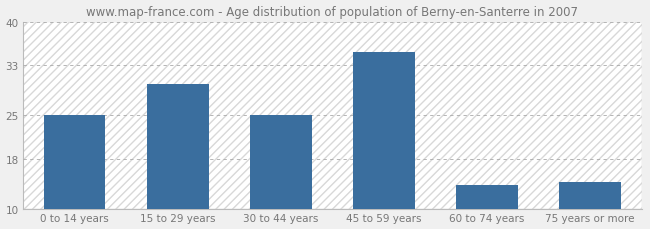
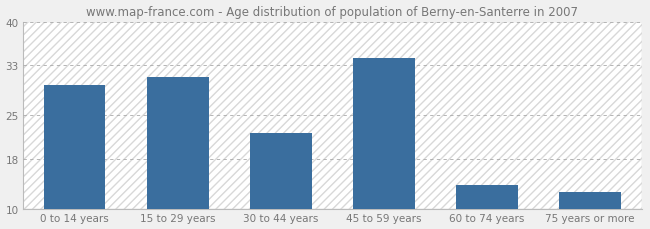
0 to 14 years: 25.0 -> 29.8
15 to 29 years: 30.0 -> 31.2
30 to 44 years: 25.0 -> 22.2
45 to 59 years: 35.2 -> 34.2
75 years or more: 14.4 -> 12.8
